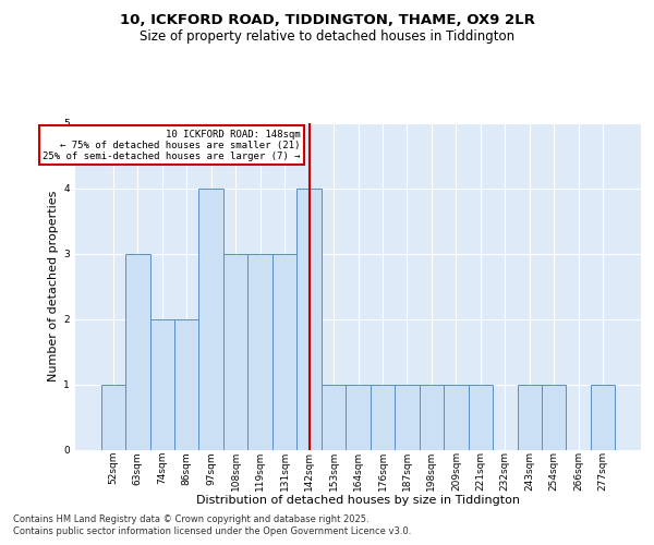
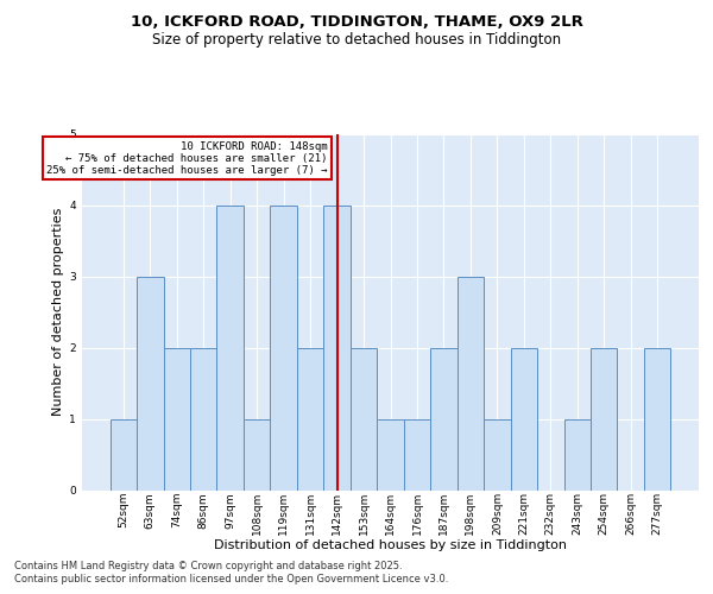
108sqm: 3 -> 1
119sqm: 3 -> 4
131sqm: 3 -> 2
153sqm: 1 -> 2
187sqm: 1 -> 2
198sqm: 1 -> 3
221sqm: 1 -> 2
254sqm: 1 -> 2
277sqm: 1 -> 2
